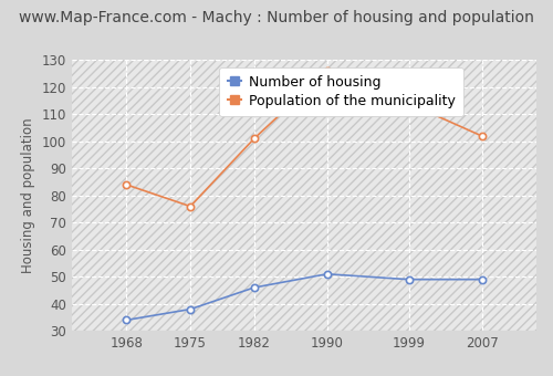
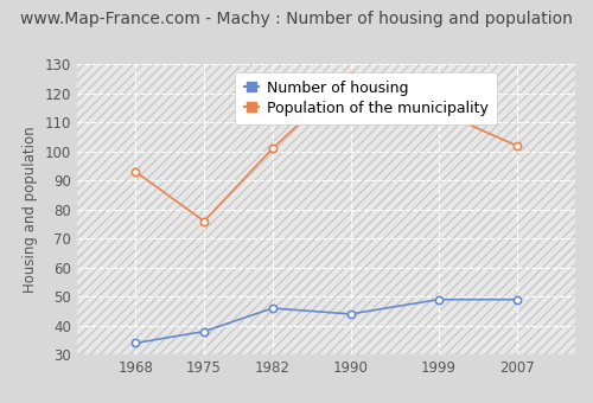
Population of the municipality/1968: 84 -> 93
Number of housing/1990: 51 -> 44
